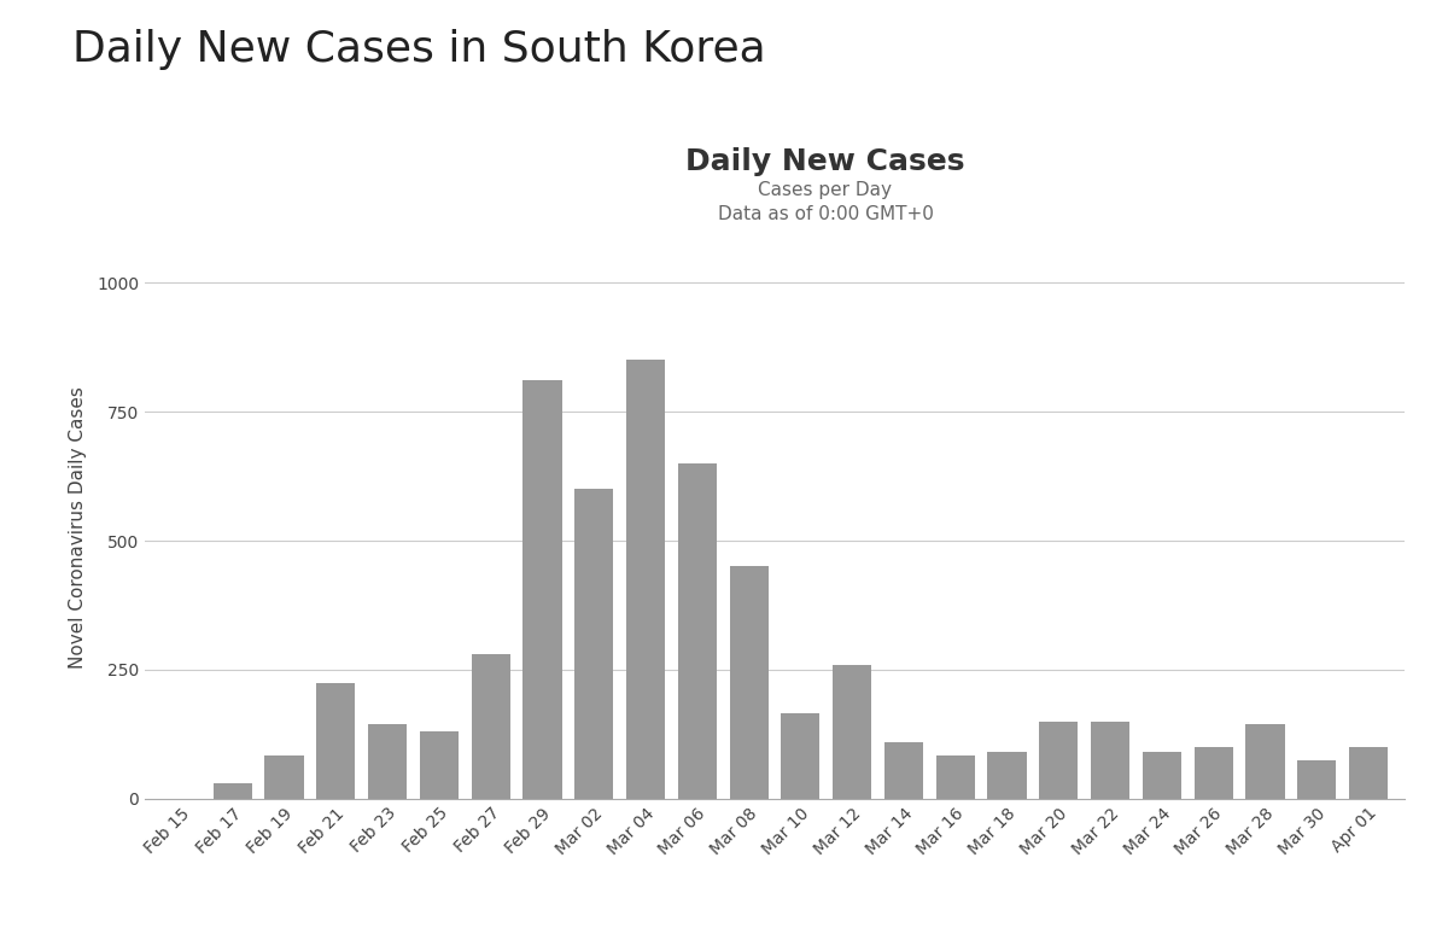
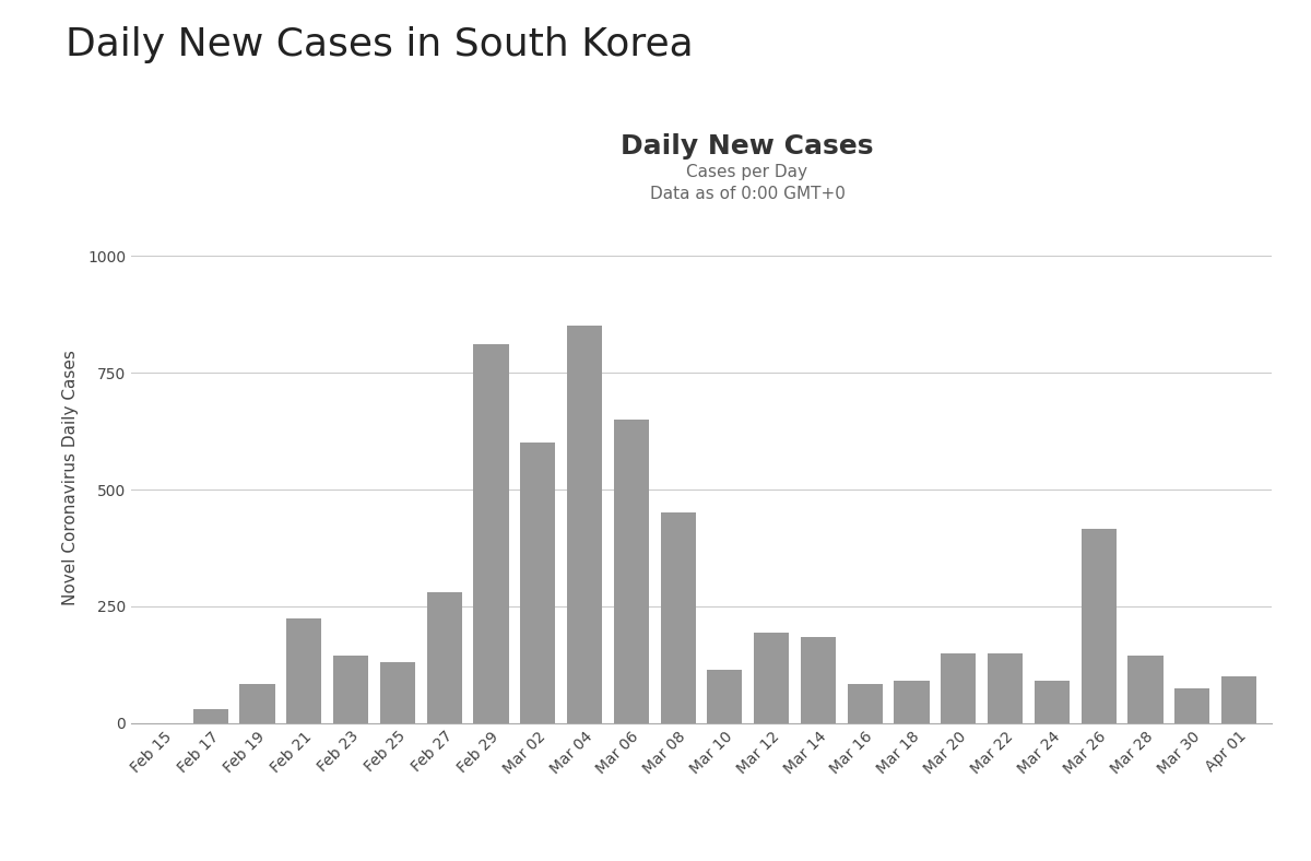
Mar 10: 165 -> 115
Mar 12: 260 -> 195
Mar 14: 110 -> 185
Mar 26: 100 -> 415
